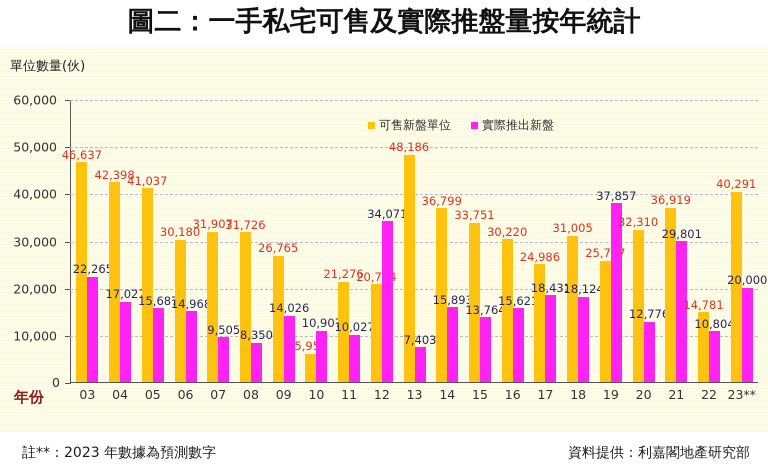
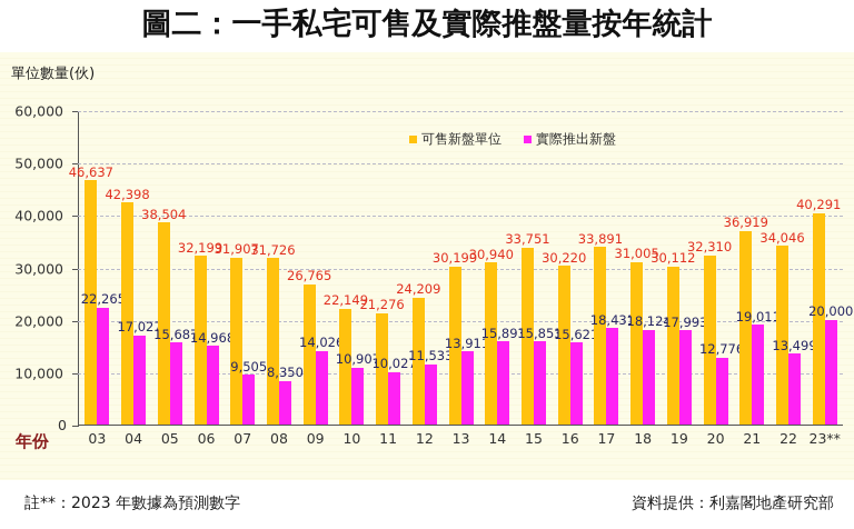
可售新盤單位/05: 41,037 -> 38,504
可售新盤單位/06: 30,180 -> 32,199
可售新盤單位/10: 5,958 -> 22,149
可售新盤單位/12: 20,734 -> 24,209
實際推出新盤/12: 34,071 -> 11,533
可售新盤單位/13: 48,186 -> 30,199
實際推出新盤/13: 7,403 -> 13,911
可售新盤單位/14: 36,799 -> 30,940
實際推出新盤/15: 13,764 -> 15,853
可售新盤單位/17: 24,986 -> 33,891
可售新盤單位/19: 25,747 -> 30,112
實際推出新盤/19: 37,857 -> 17,993
實際推出新盤/21: 29,801 -> 19,011
可售新盤單位/22: 14,781 -> 34,046
實際推出新盤/22: 10,804 -> 13,499
